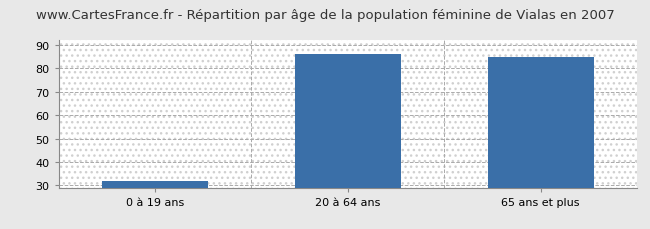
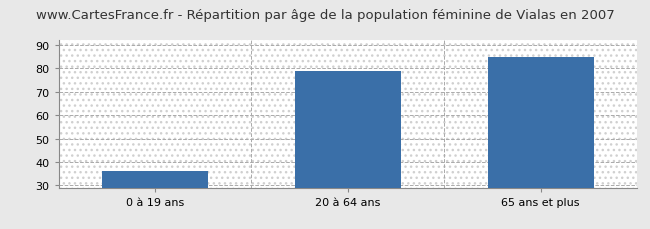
0 à 19 ans: 32 -> 36
20 à 64 ans: 86 -> 79
